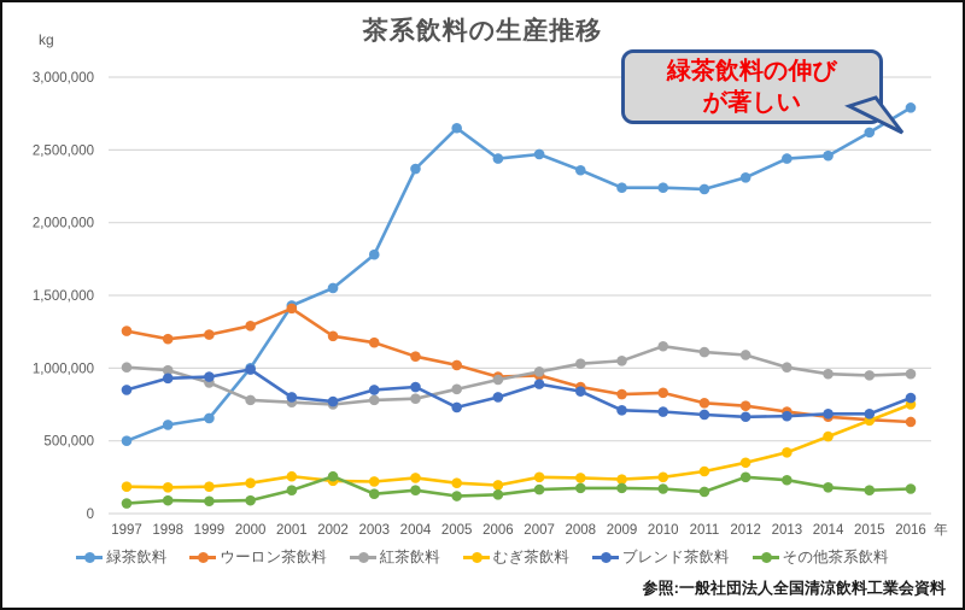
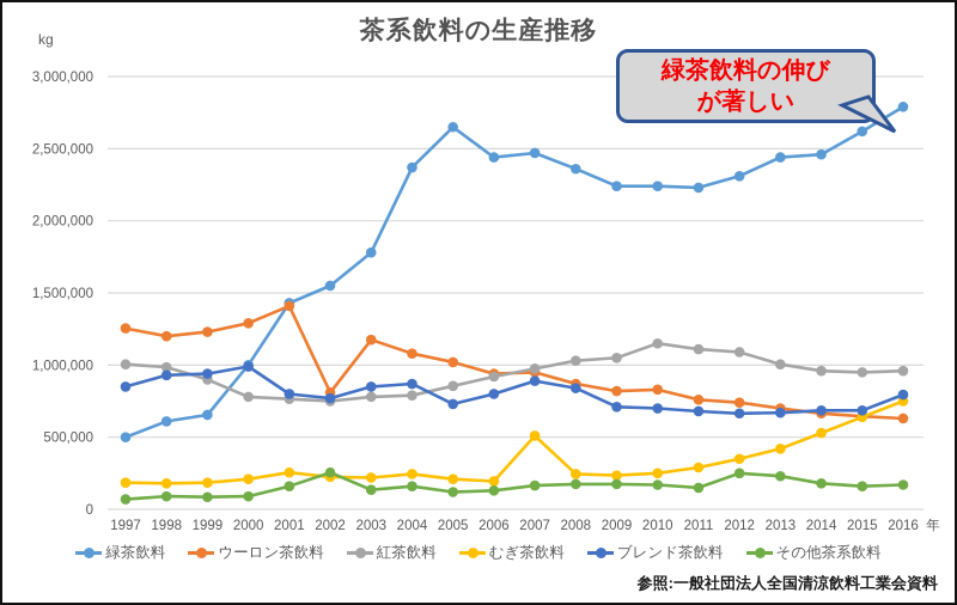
ウーロン茶飲料/2002: 1220000 -> 810000
むぎ茶飲料/2007: 250000 -> 510000
